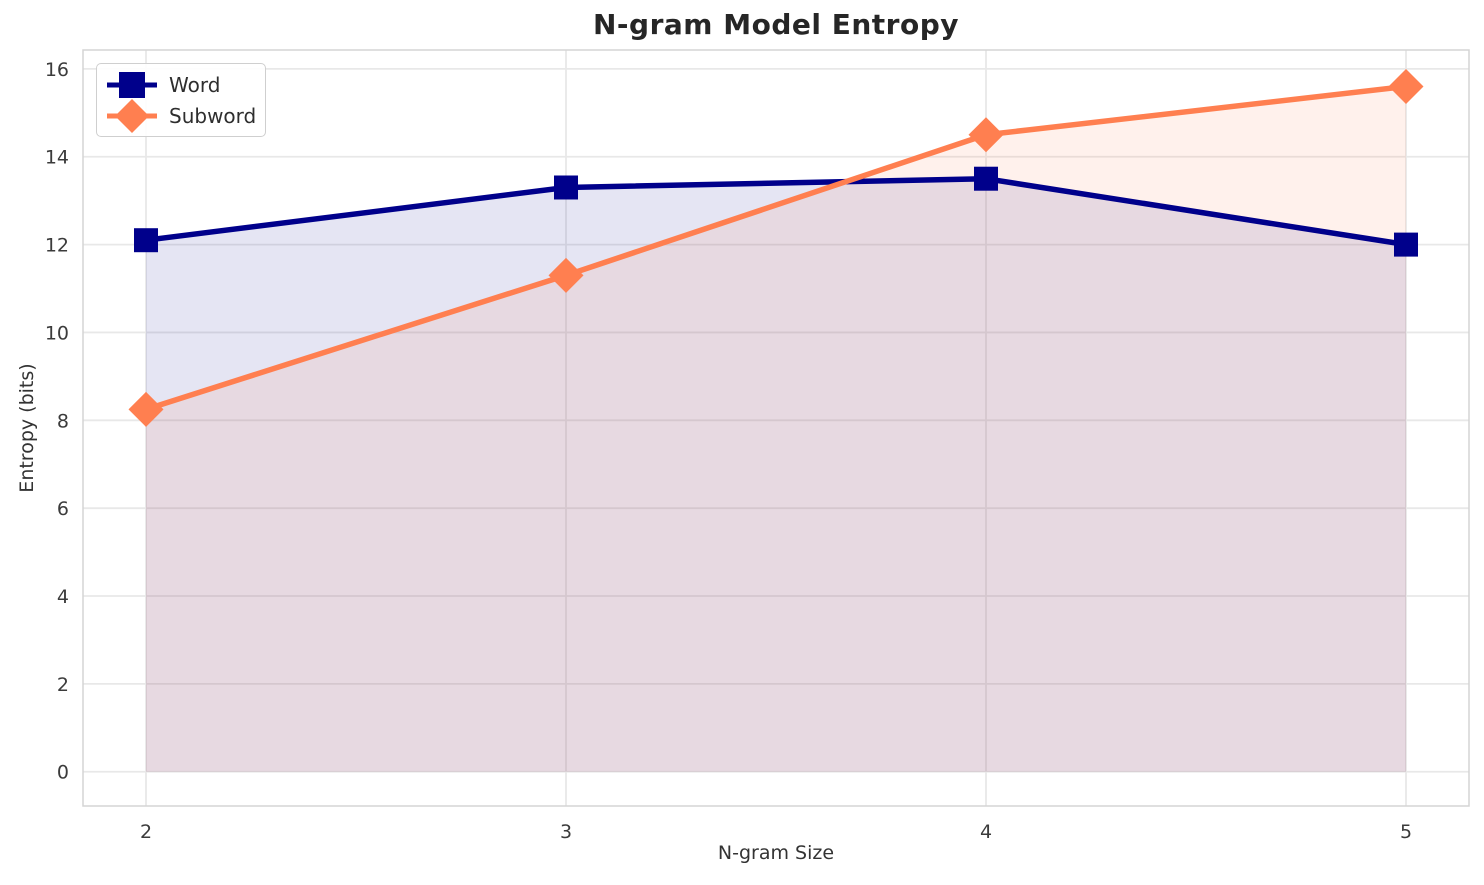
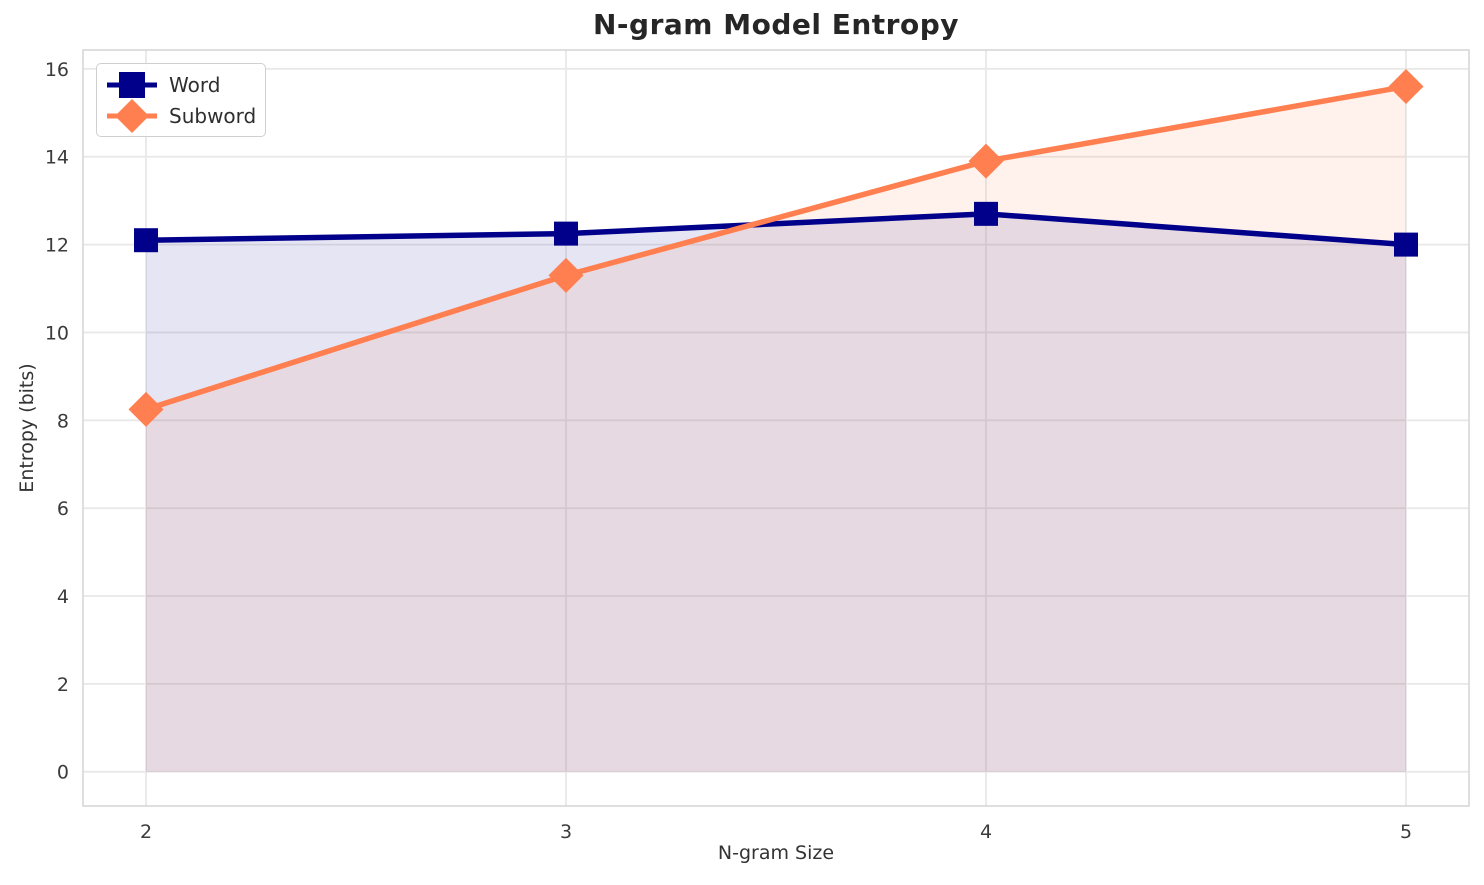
Word/3: 13.3 -> 12.2
Word/4: 13.5 -> 12.7
Subword/4: 14.5 -> 13.9
